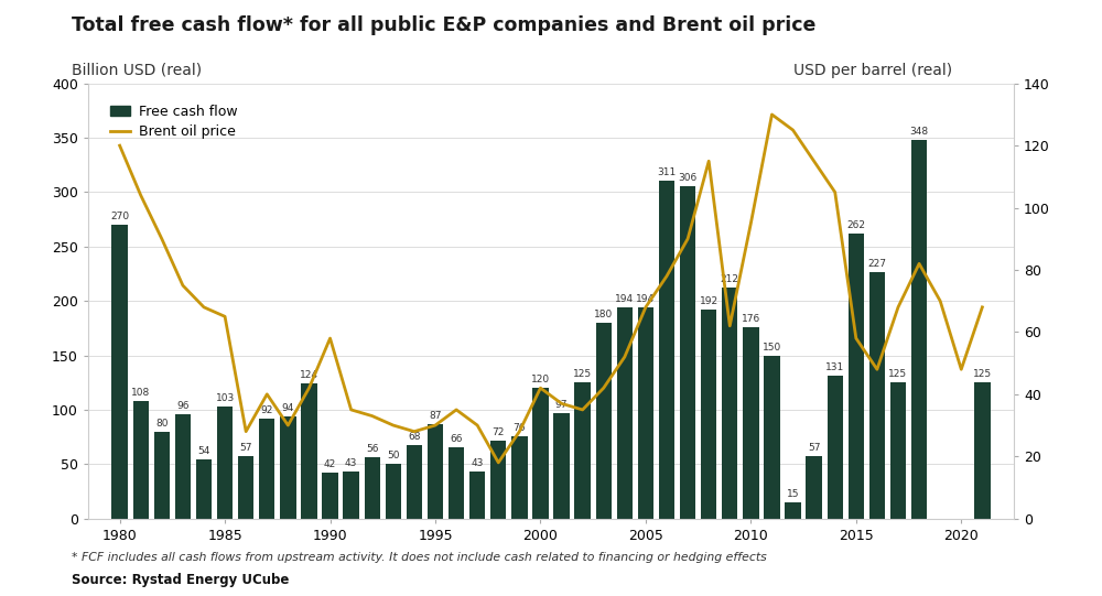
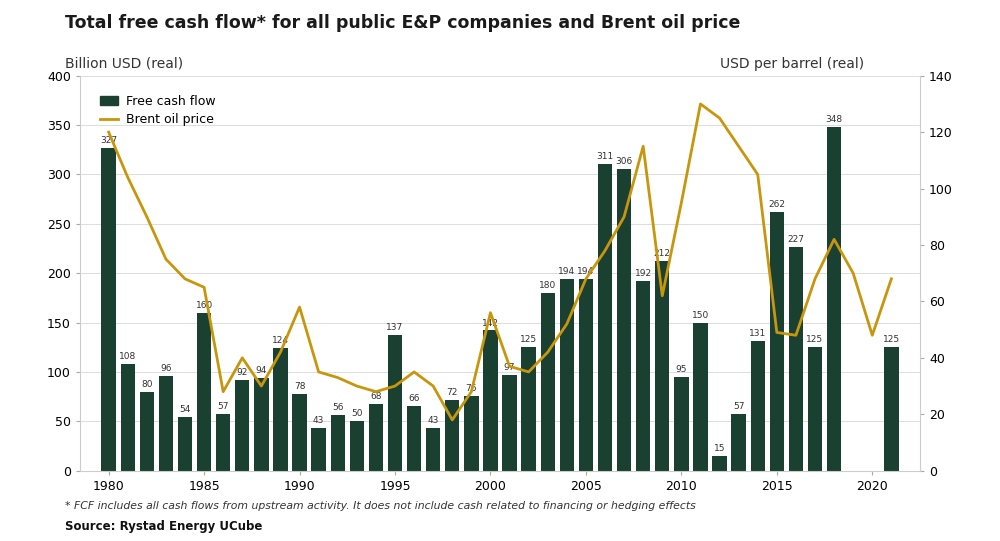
Free cash flow/1980: 270 -> 327
Free cash flow/1985: 103 -> 160
Free cash flow/1990: 42 -> 78
Free cash flow/1995: 87 -> 137
Free cash flow/2000: 120 -> 142
Brent oil price/2000: 42 -> 56
Free cash flow/2010: 176 -> 95
Brent oil price/2015: 58 -> 49
